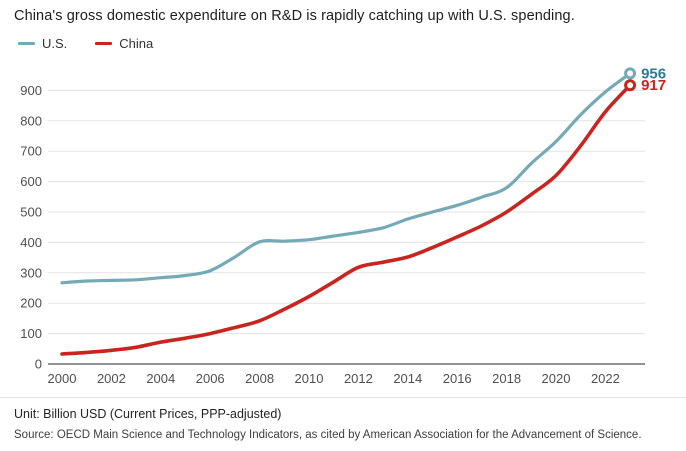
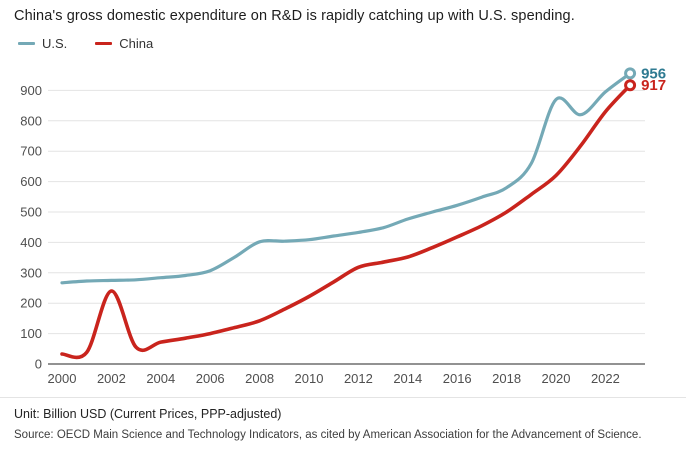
China/2002: 40 -> 240
U.S./2020: 730 -> 870
